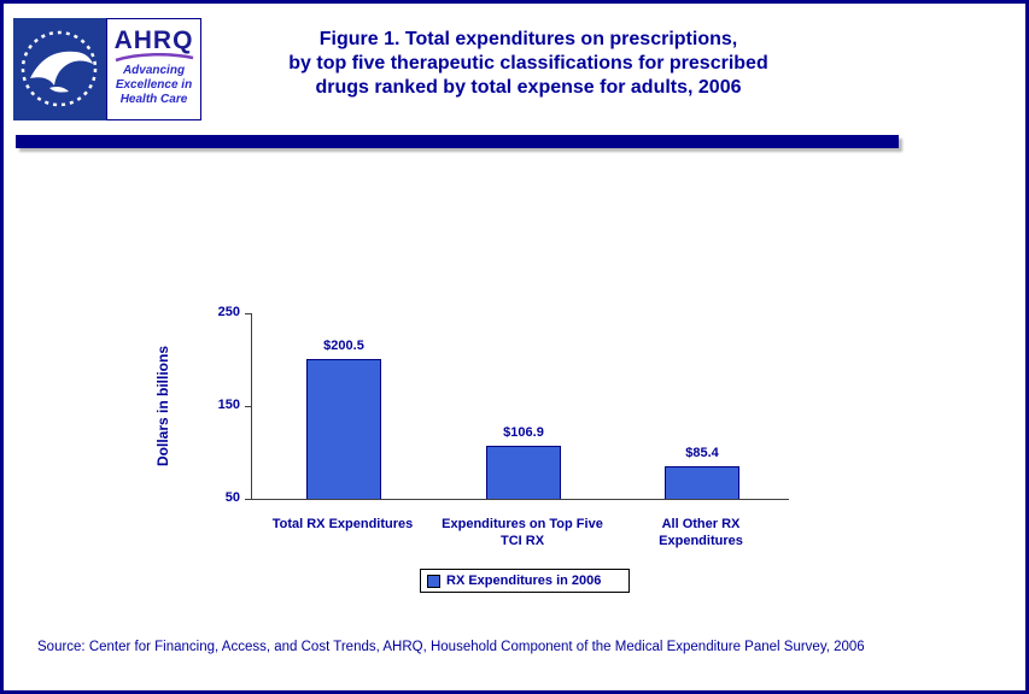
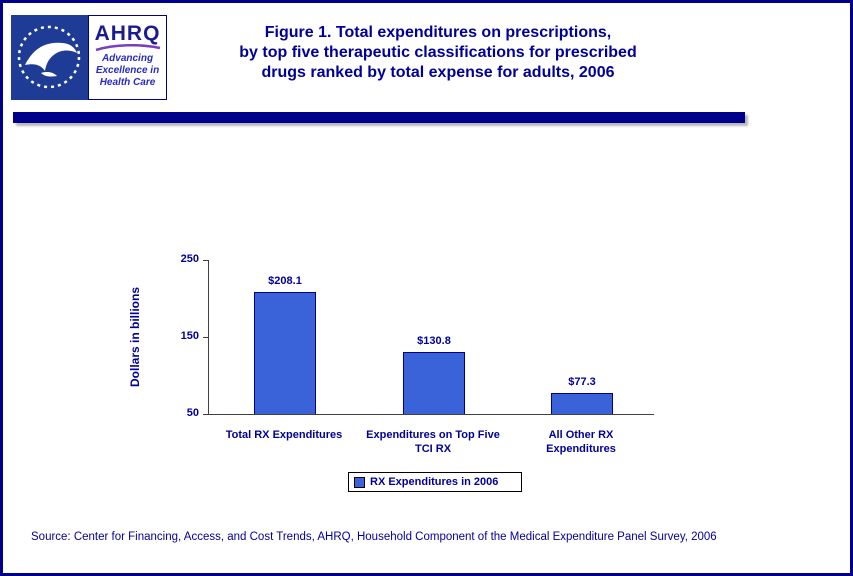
Total RX Expenditures: $200.5 -> $208.1
Expenditures on Top Five TCI RX: $106.9 -> $130.8
All Other RX Expenditures: $85.4 -> $77.3
